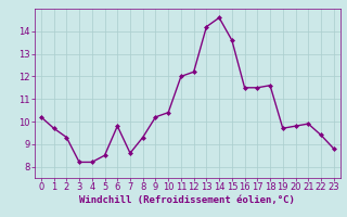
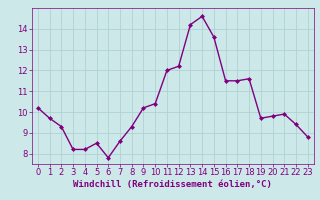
6: 9.8 -> 7.8
